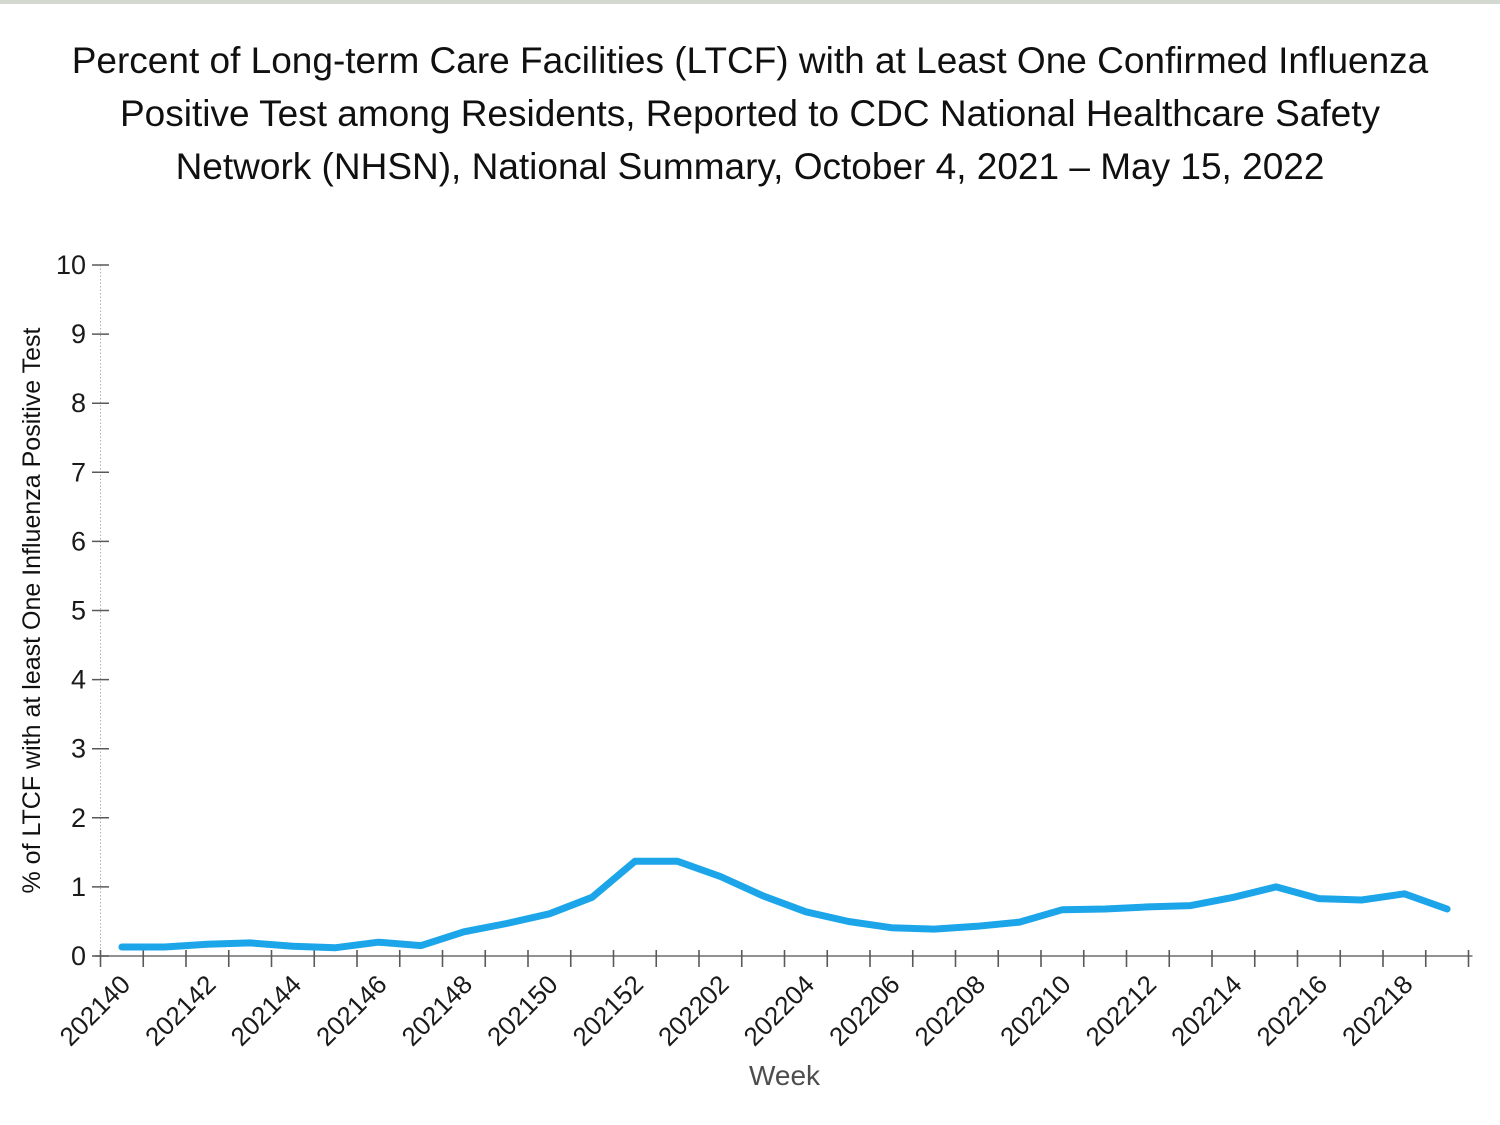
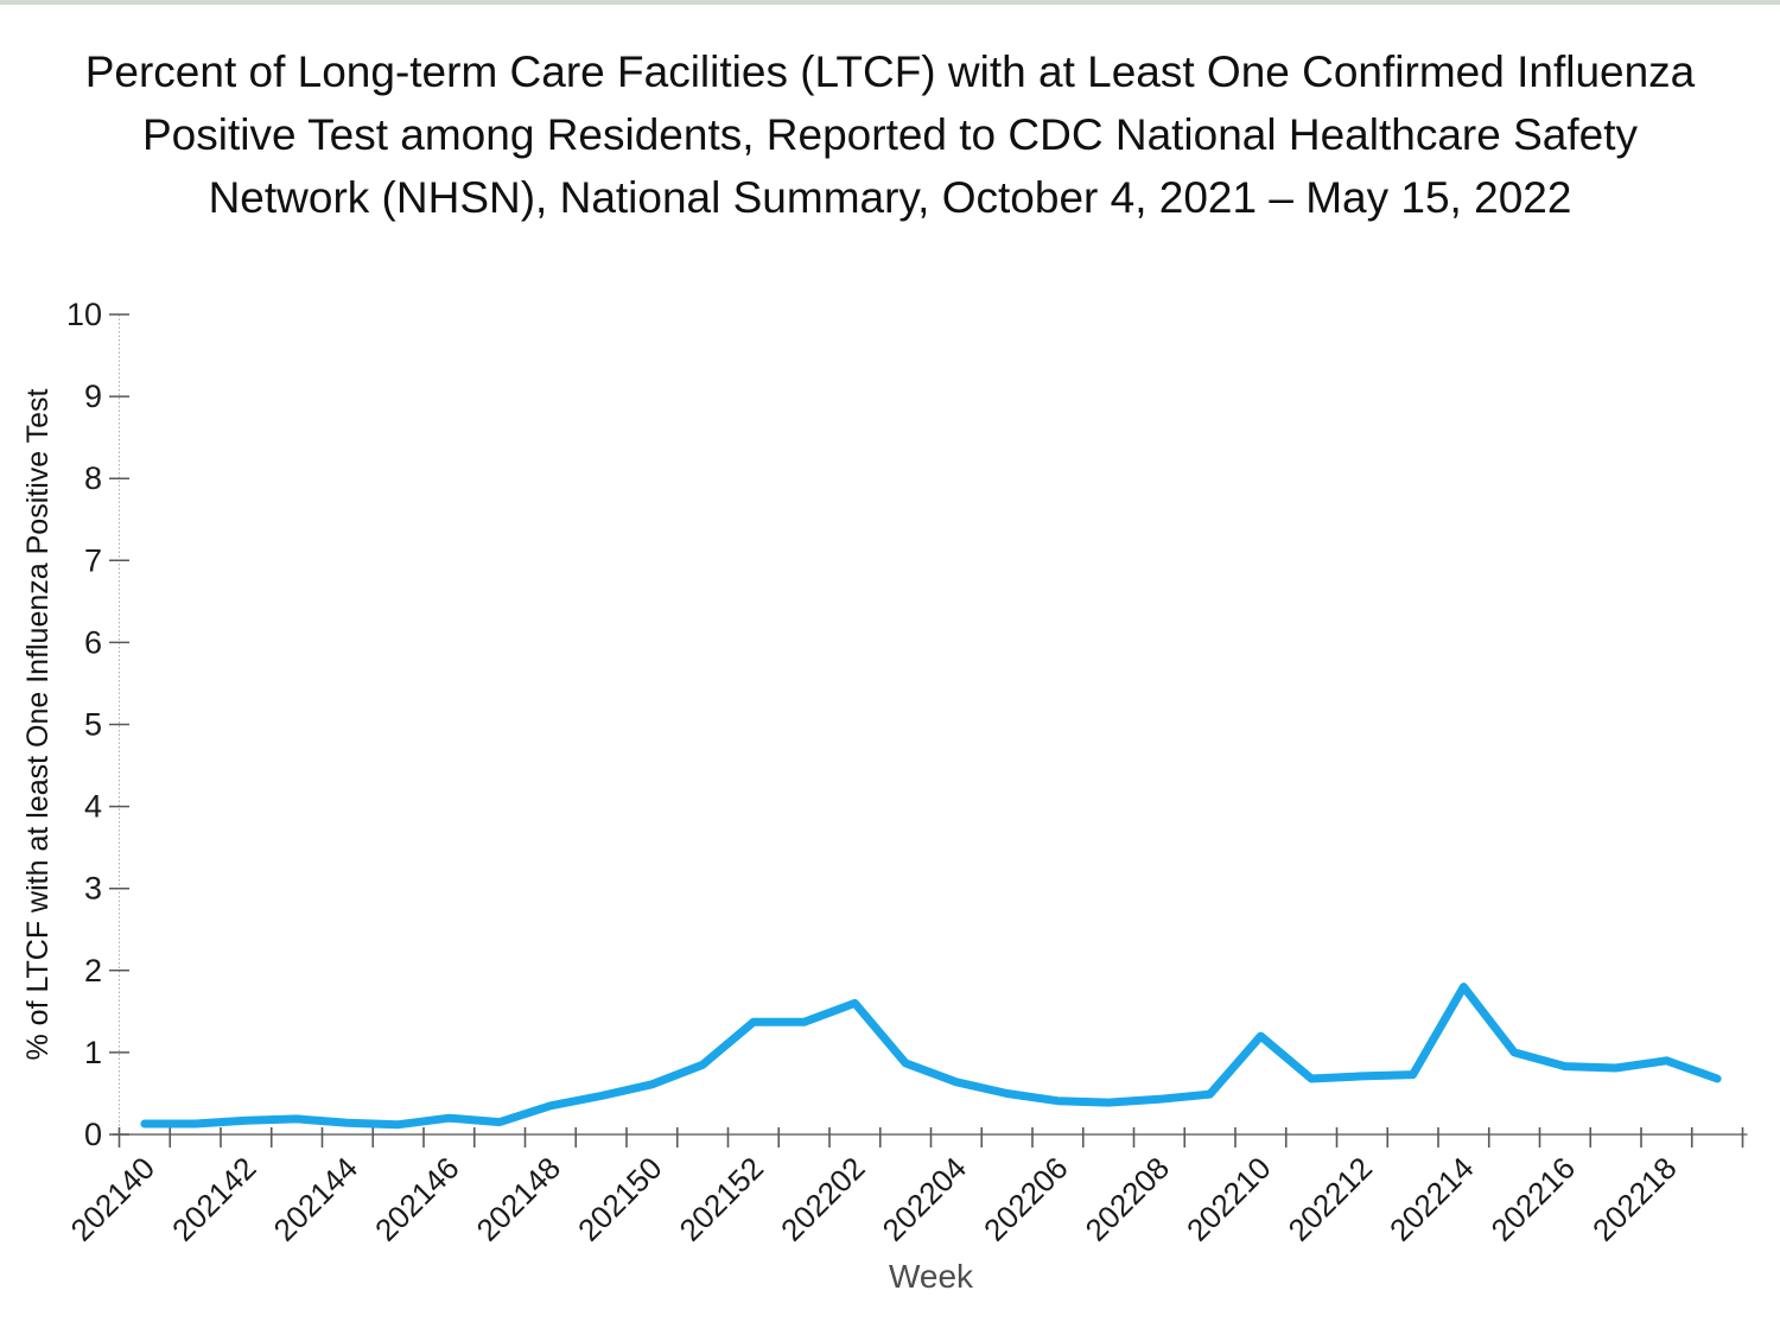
202202: 1.1 -> 1.6
202210: 0.7 -> 1.2
202214: 0.8 -> 1.8
